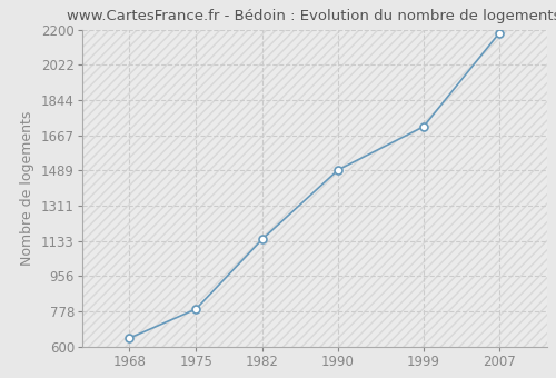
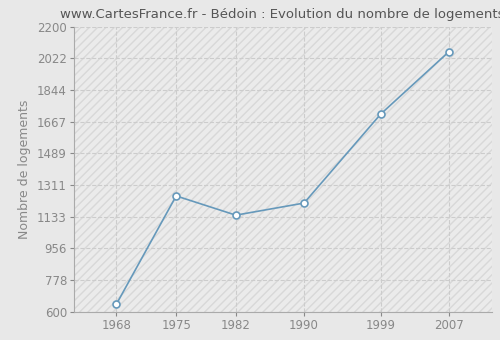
1975: 790 -> 1250
1990: 1490 -> 1210
2007: 2180 -> 2060
